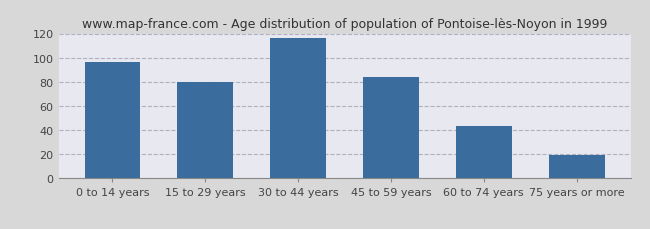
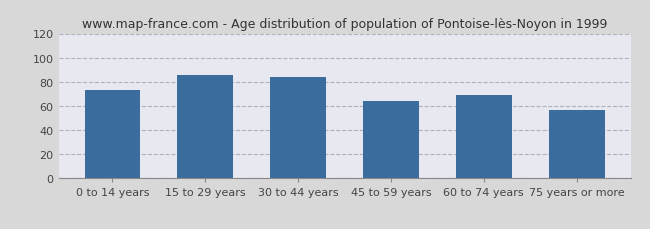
0 to 14 years: 96 -> 73
15 to 29 years: 80 -> 86
30 to 44 years: 116 -> 84
45 to 59 years: 84 -> 64
60 to 74 years: 43 -> 69
75 years or more: 19 -> 57
